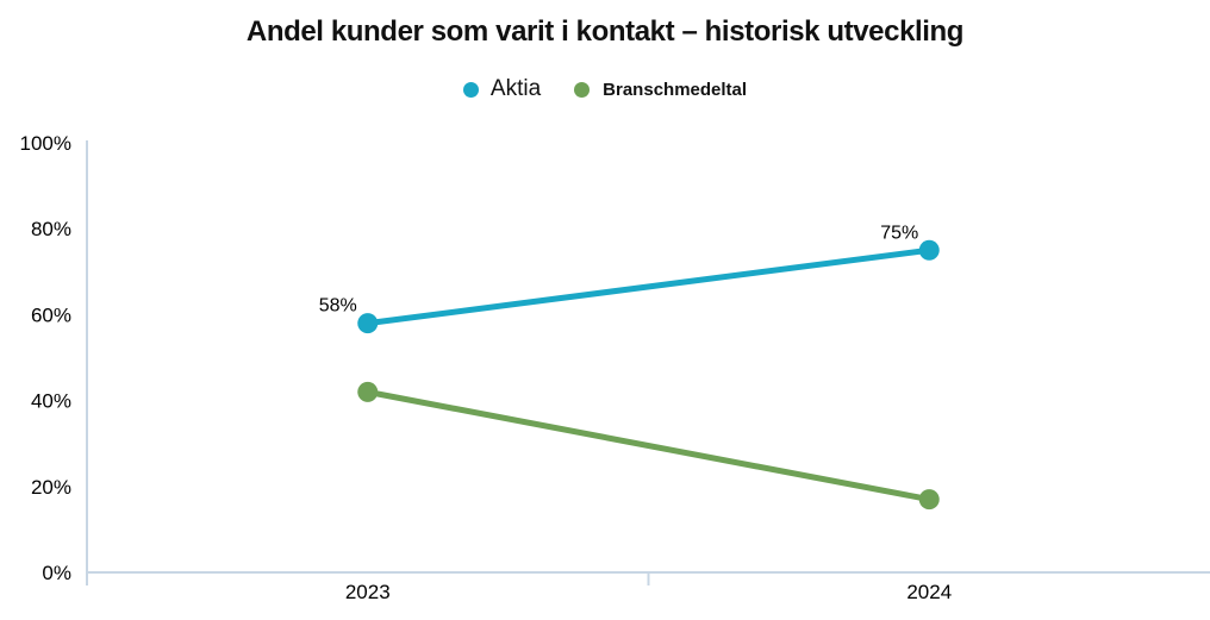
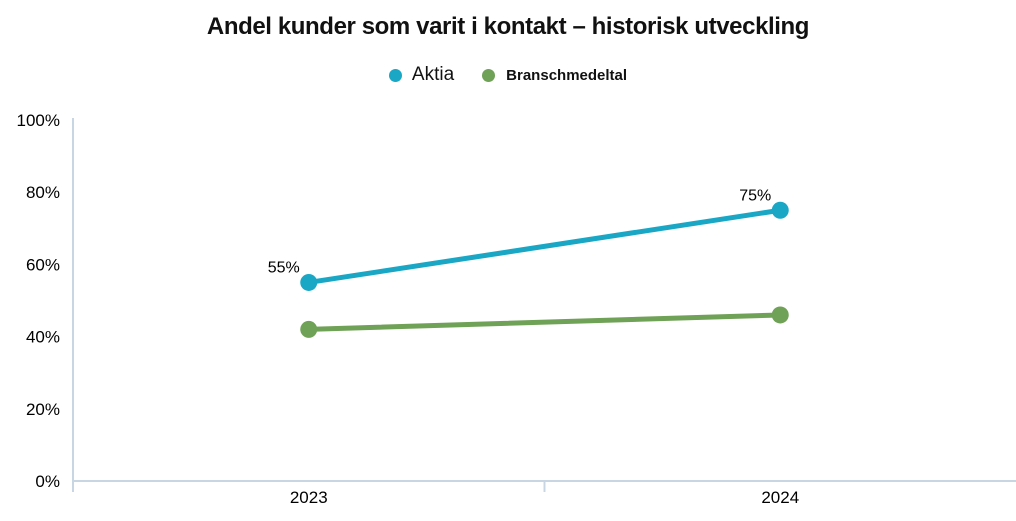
Aktia/2023: 58% -> 55%
Branschmedeltal/2024: 17% -> 46%
